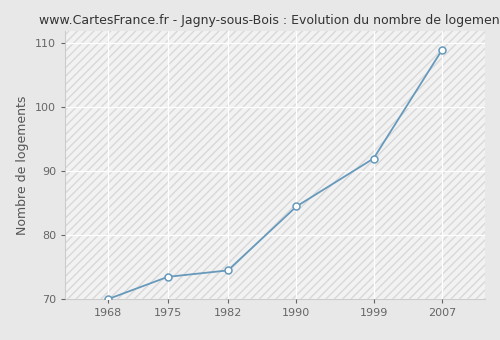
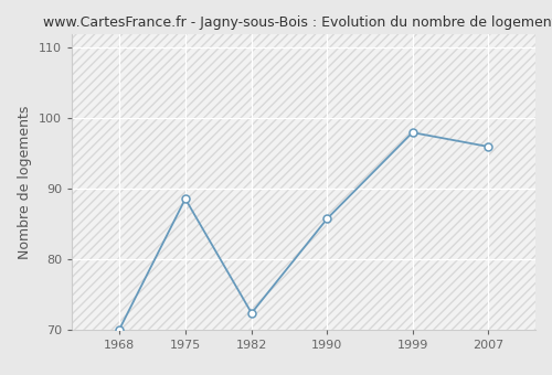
1975: 73.5 -> 88.6
1982: 74.5 -> 72.4
1990: 84.5 -> 85.8
1999: 92.0 -> 98.0
2007: 109.0 -> 96.0
